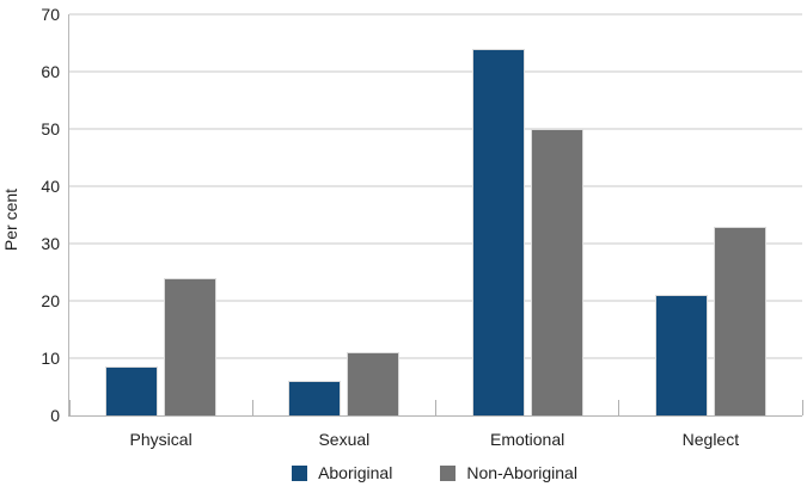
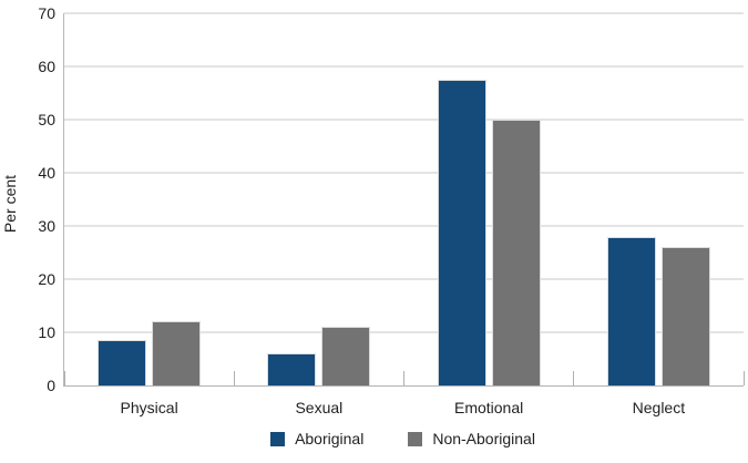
Non-Aboriginal/Physical: 24 -> 12
Aboriginal/Emotional: 64 -> 58
Aboriginal/Neglect: 21 -> 28
Non-Aboriginal/Neglect: 33 -> 26
